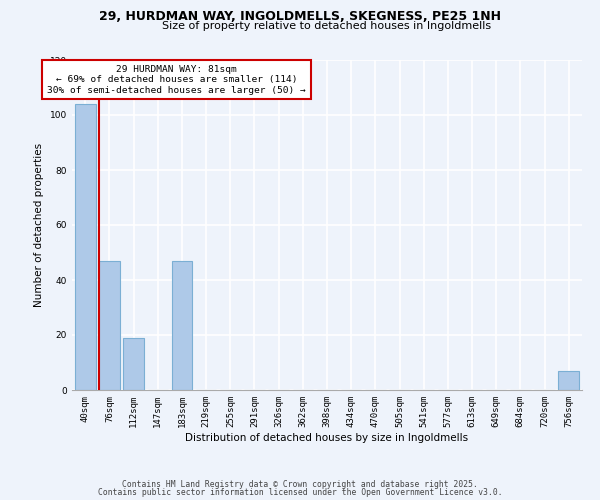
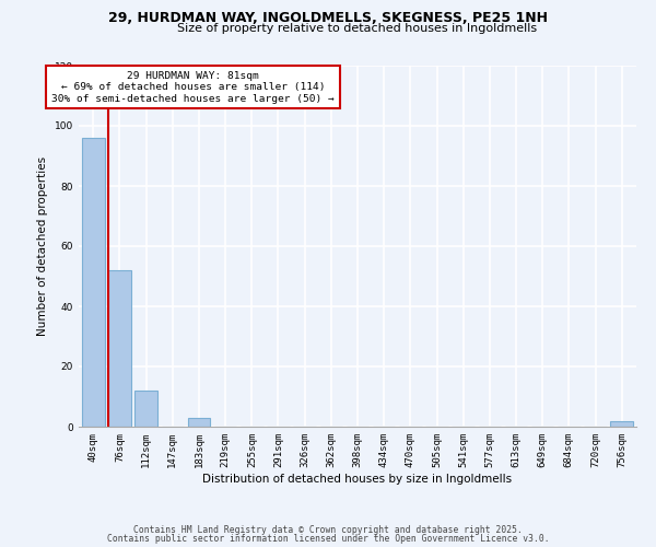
40sqm: 104 -> 96
76sqm: 47 -> 52
112sqm: 19 -> 12
183sqm: 47 -> 3
756sqm: 7 -> 2
